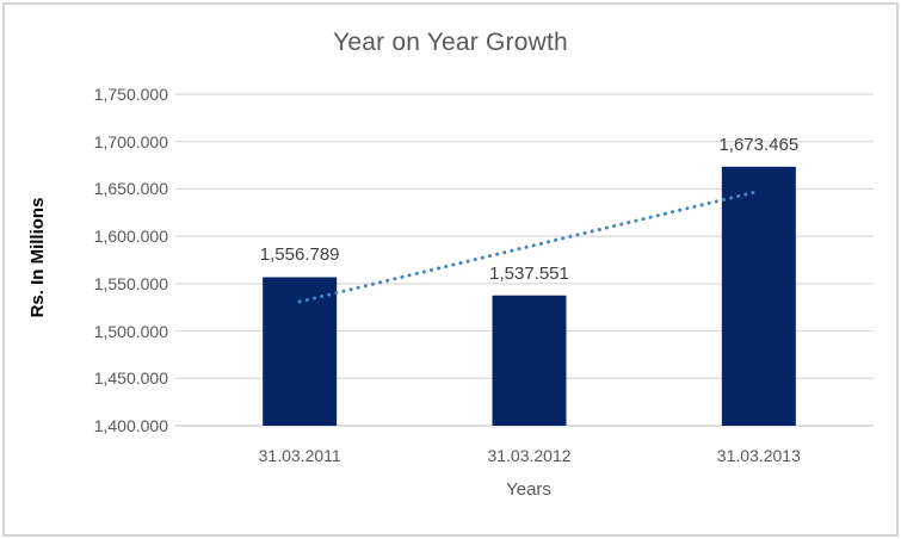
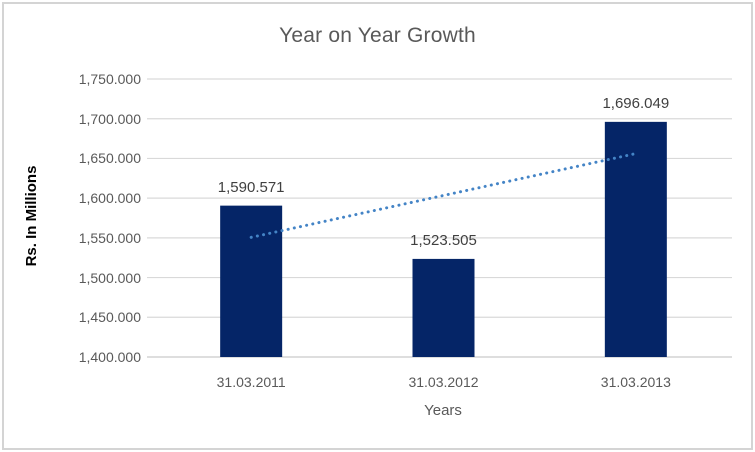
31.03.2011: 1,556.789 -> 1,590.571
31.03.2012: 1,537.551 -> 1,523.505
31.03.2013: 1,673.465 -> 1,696.049
